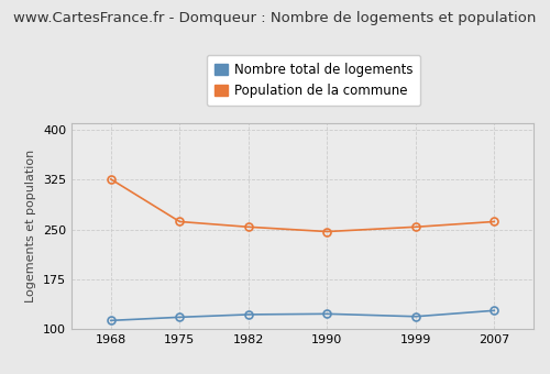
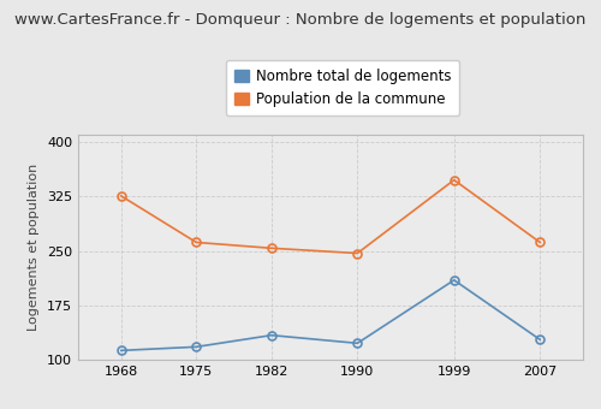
Nombre total de logements/1982: 122 -> 134
Nombre total de logements/1999: 119 -> 210
Population de la commune/1999: 254 -> 348
